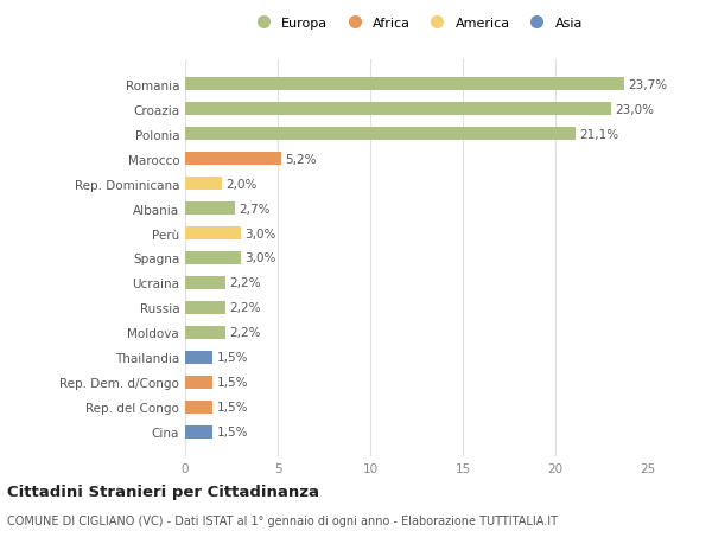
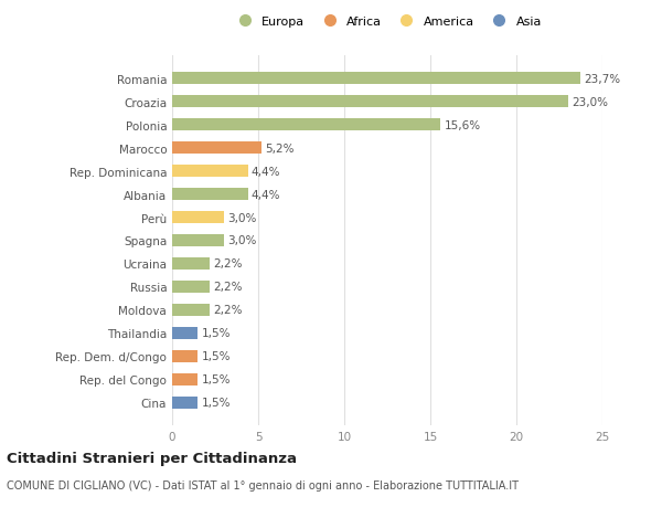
Polonia: 21,1% -> 15,6%
Rep. Dominicana: 2,0% -> 4,4%
Albania: 2,7% -> 4,4%
